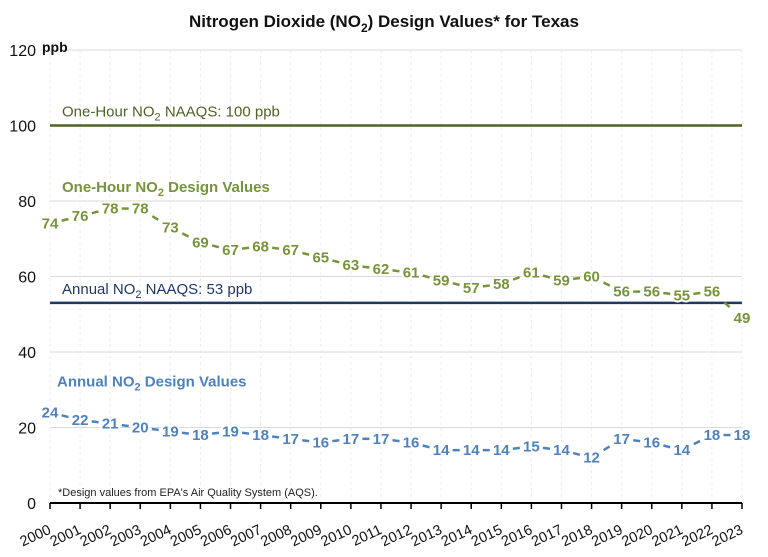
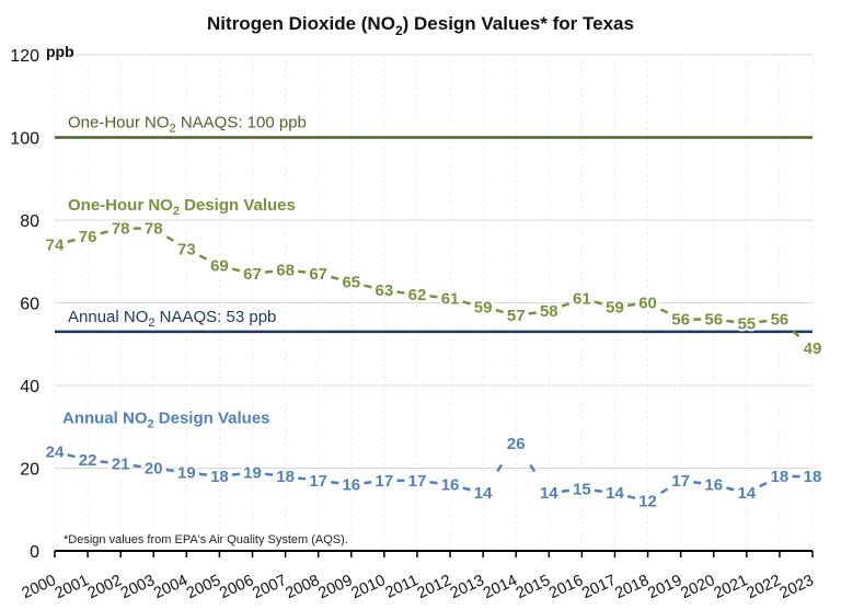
Annual NO2 Design Values/2014: 14 -> 26
